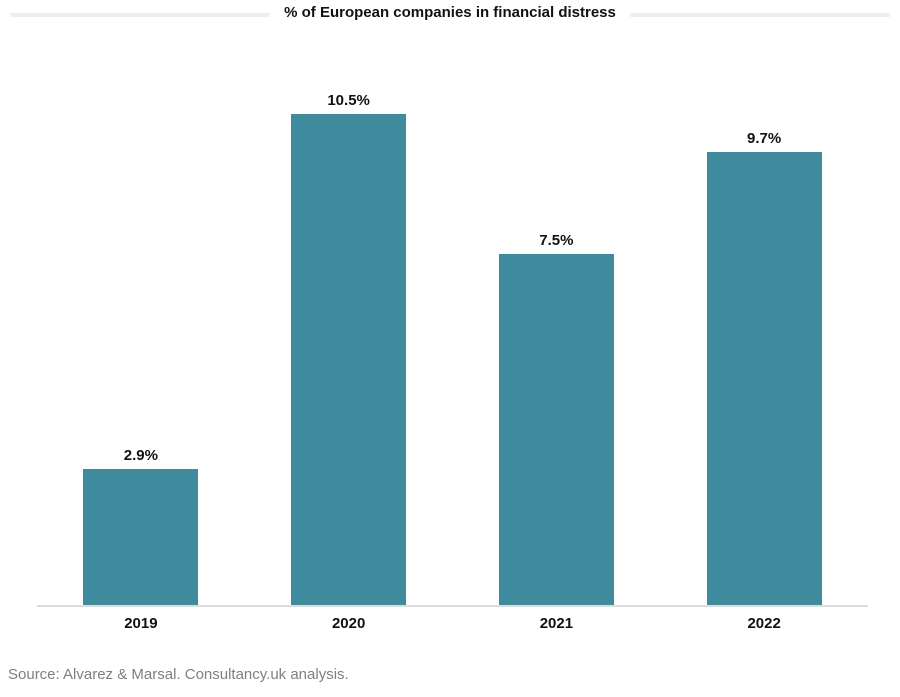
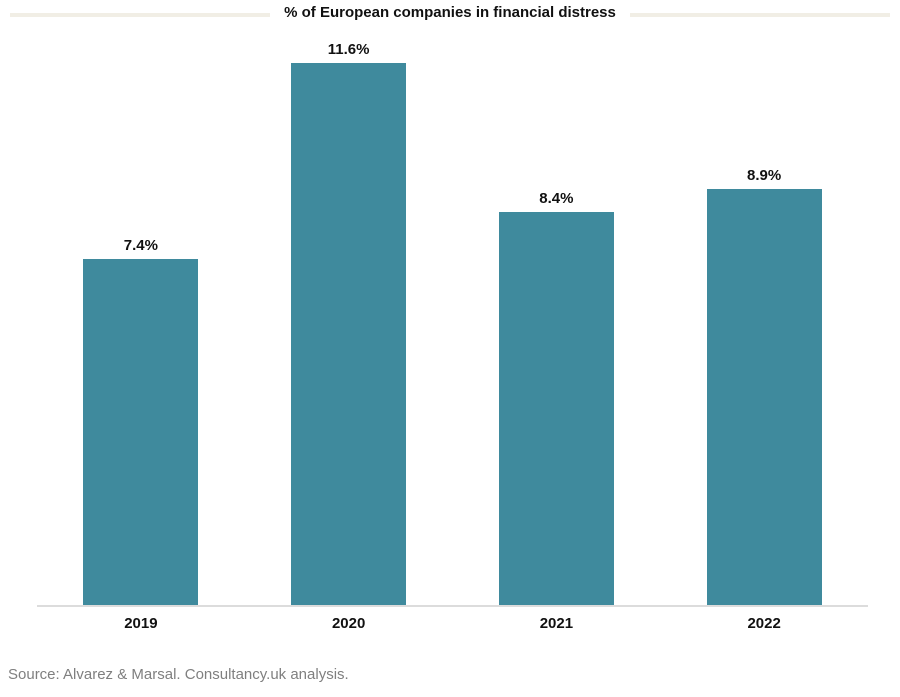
2019: 2.9% -> 7.4%
2020: 10.5% -> 11.6%
2021: 7.5% -> 8.4%
2022: 9.7% -> 8.9%
